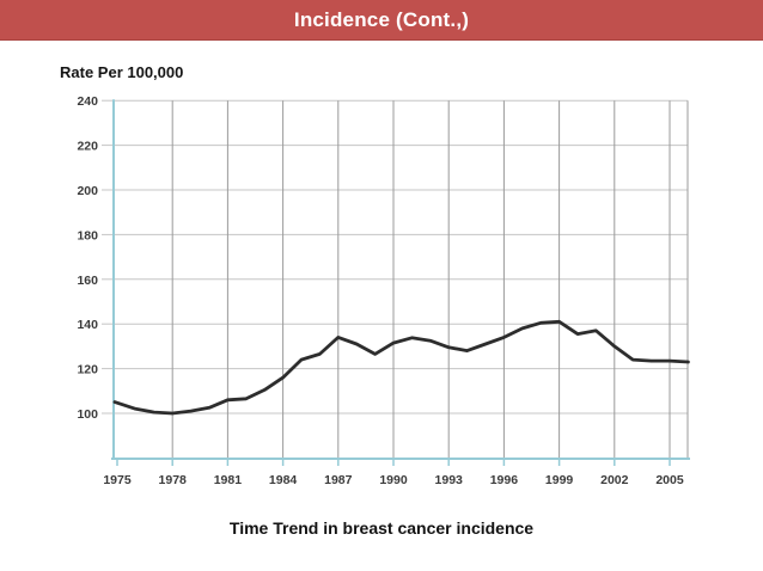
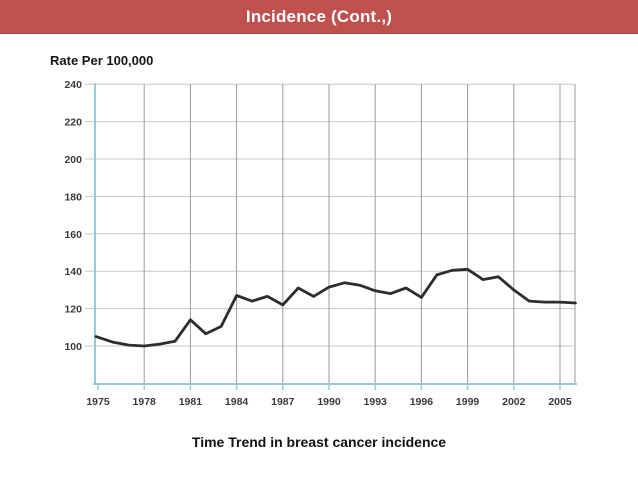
1981: 106 -> 114
1984: 116 -> 127
1987: 134 -> 122
1996: 134 -> 126
